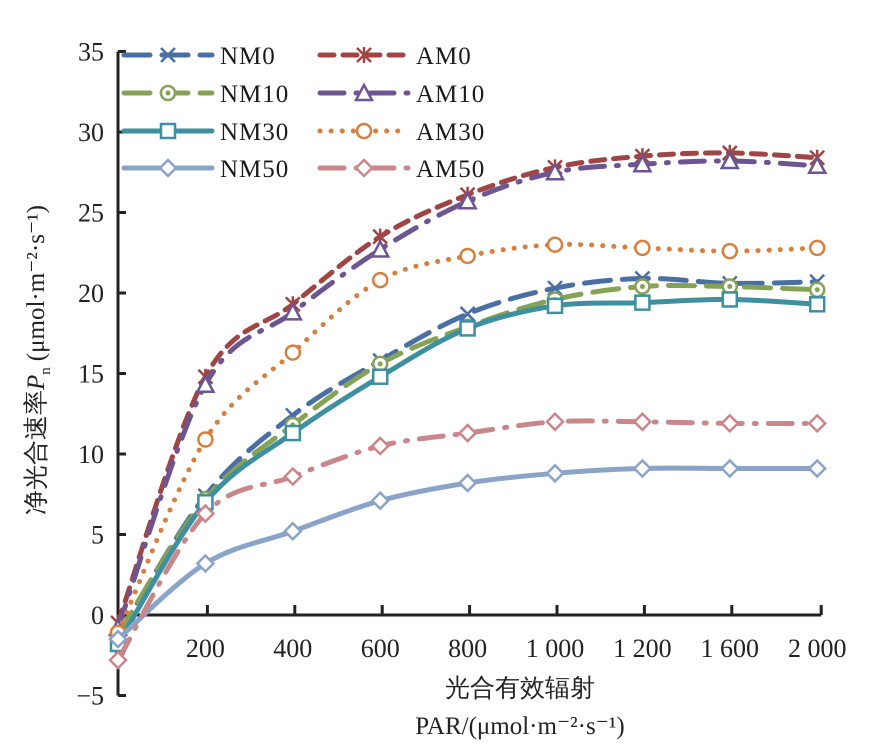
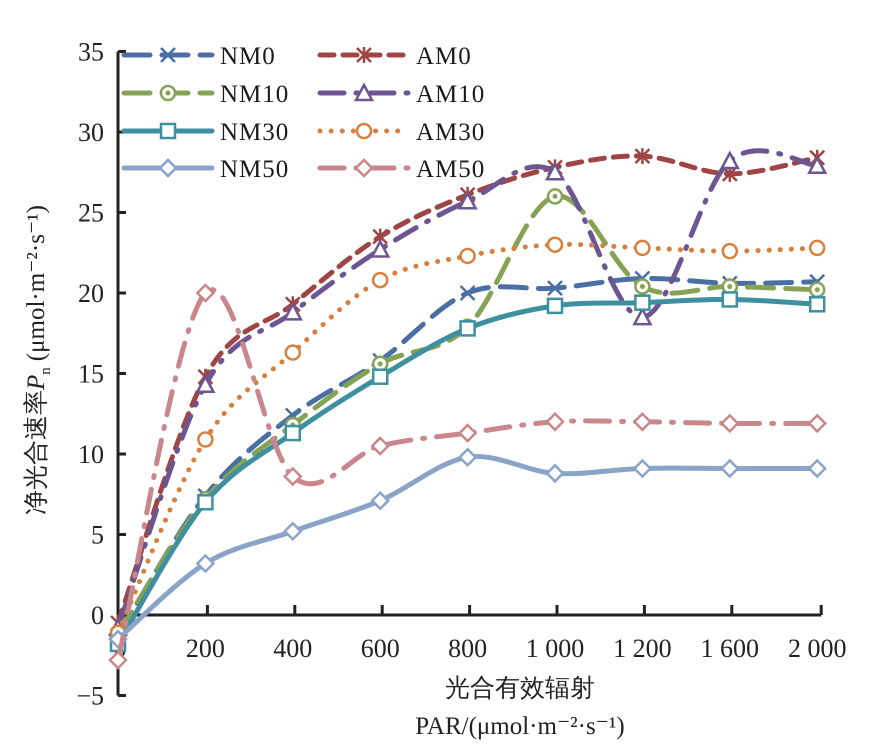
AM50/200: 6.3 -> 20.0
NM0/800: 18.7 -> 20.0
NM50/800: 8.2 -> 9.8
NM10/1 000: 19.6 -> 26.0
AM10/1 200: 28.0 -> 18.5
AM0/1 600: 28.7 -> 27.4
